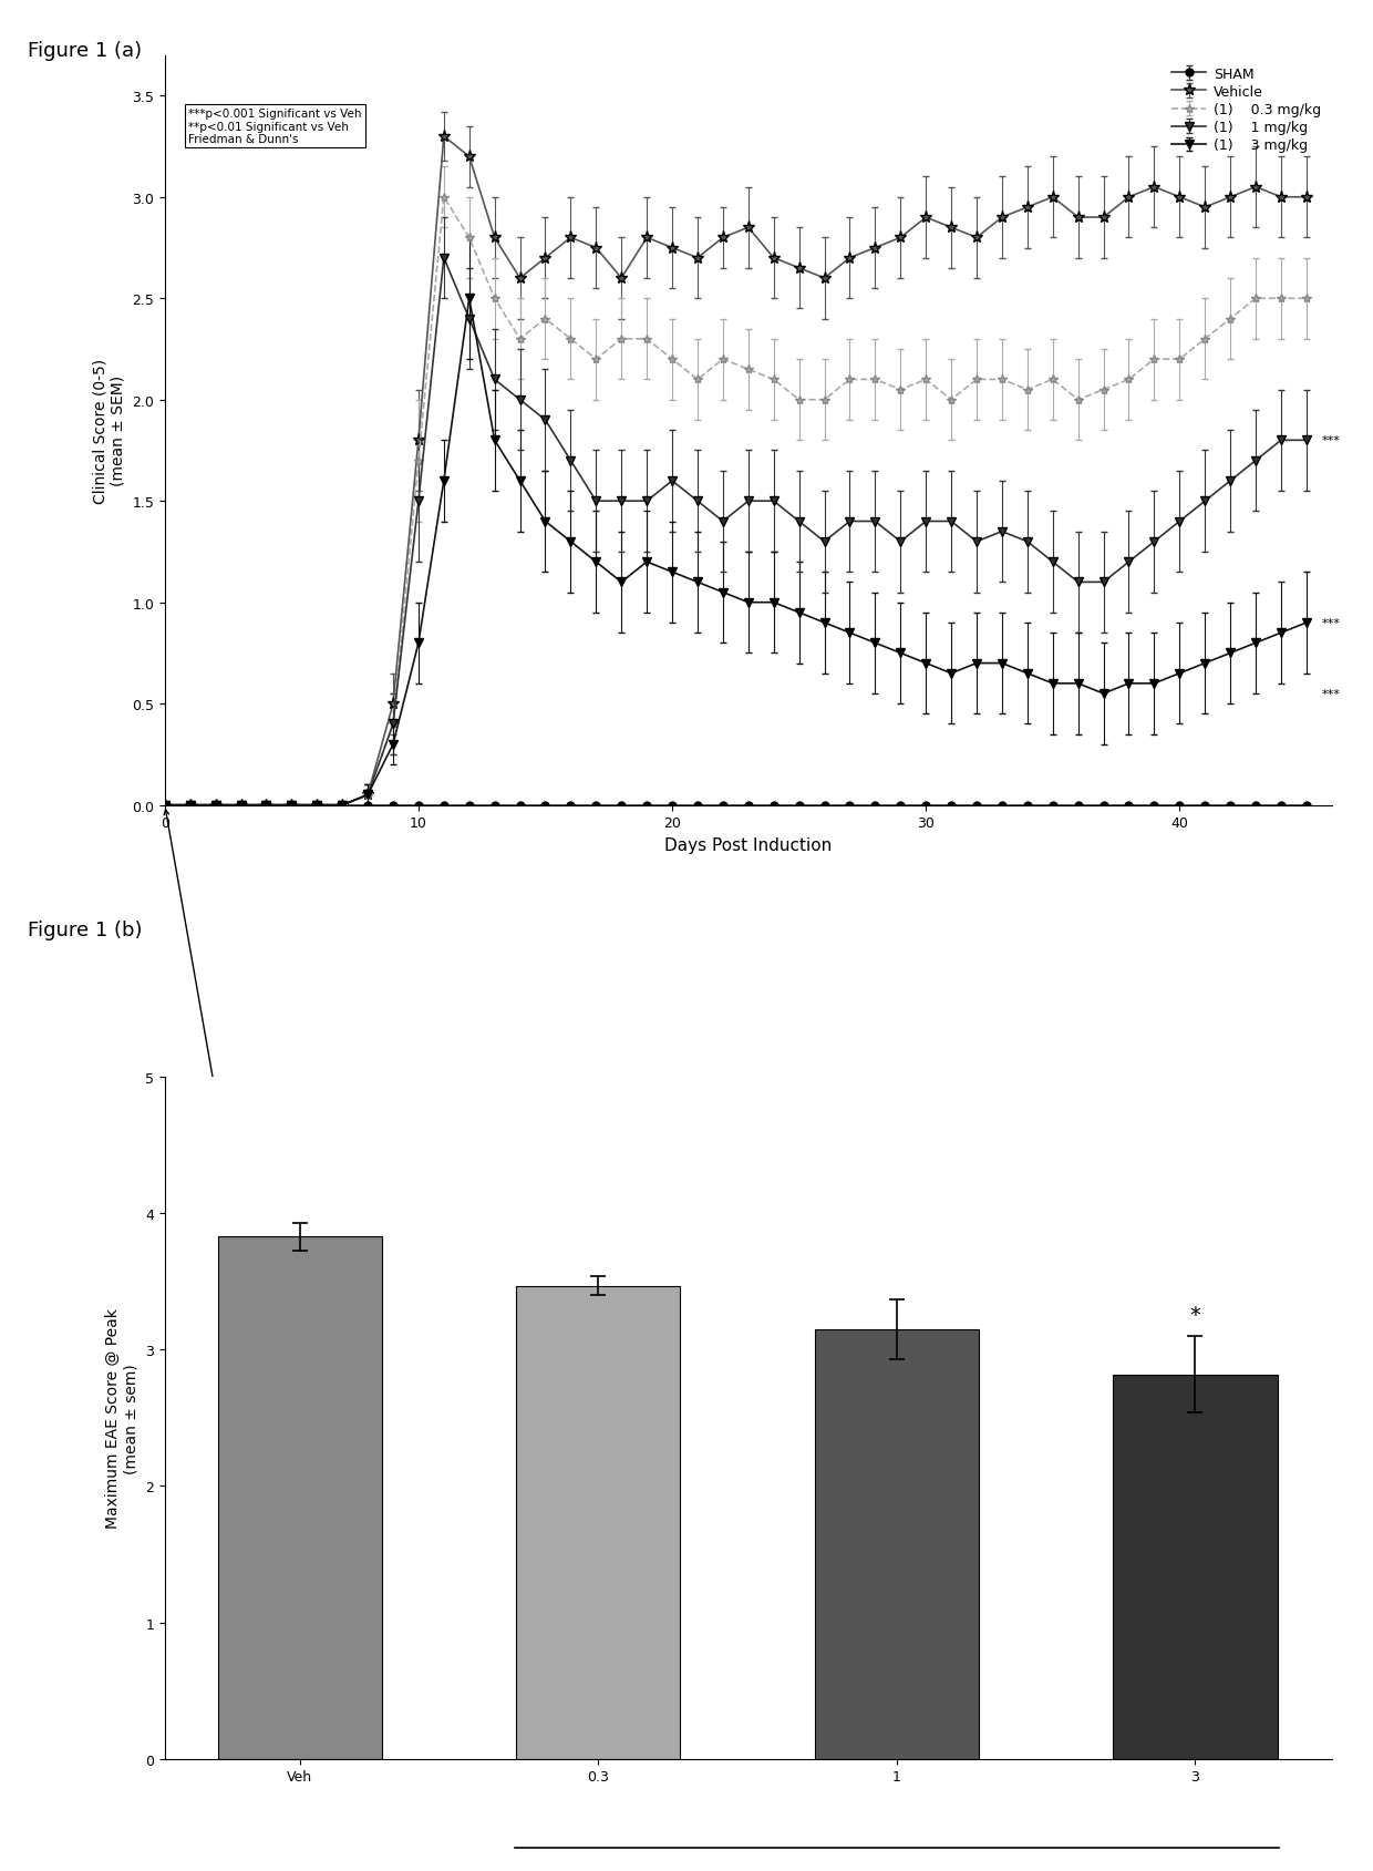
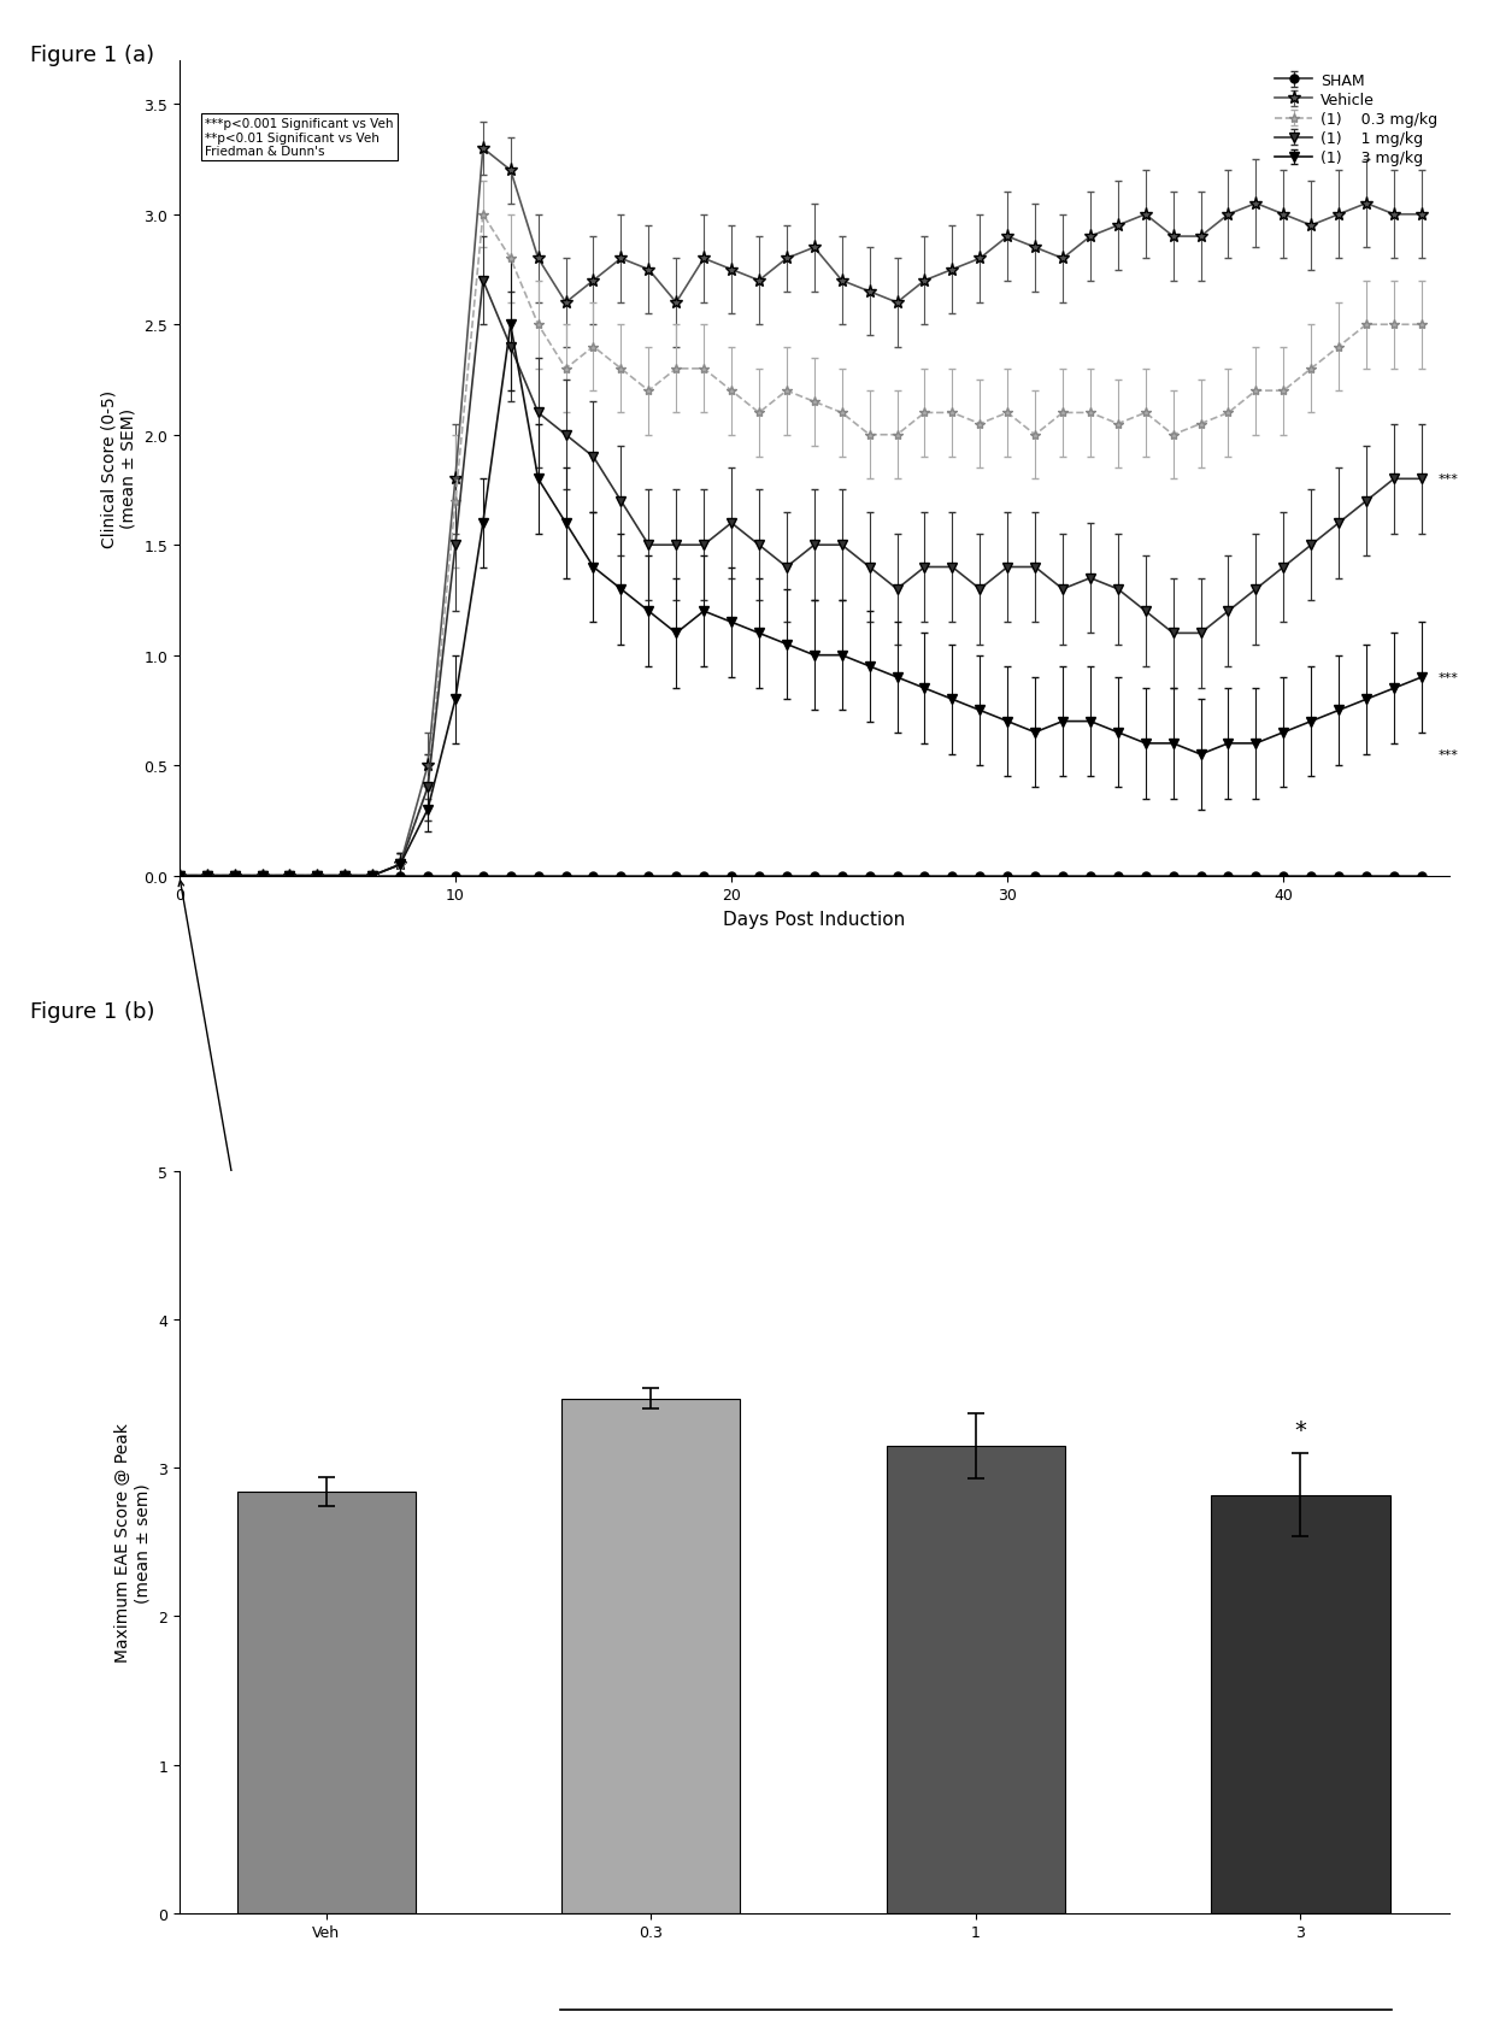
Veh: 3.83 -> 2.84
